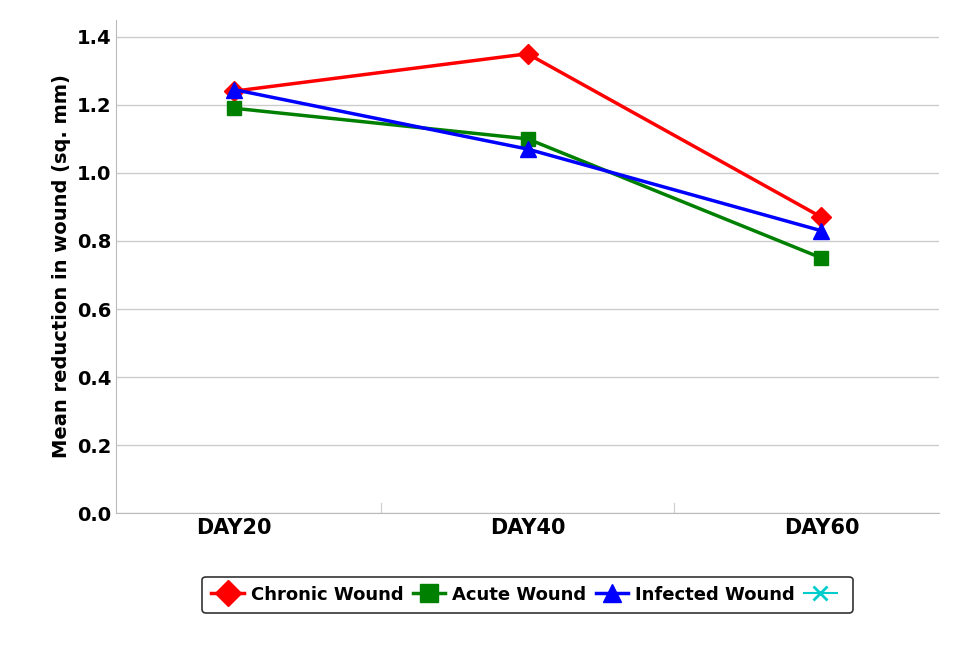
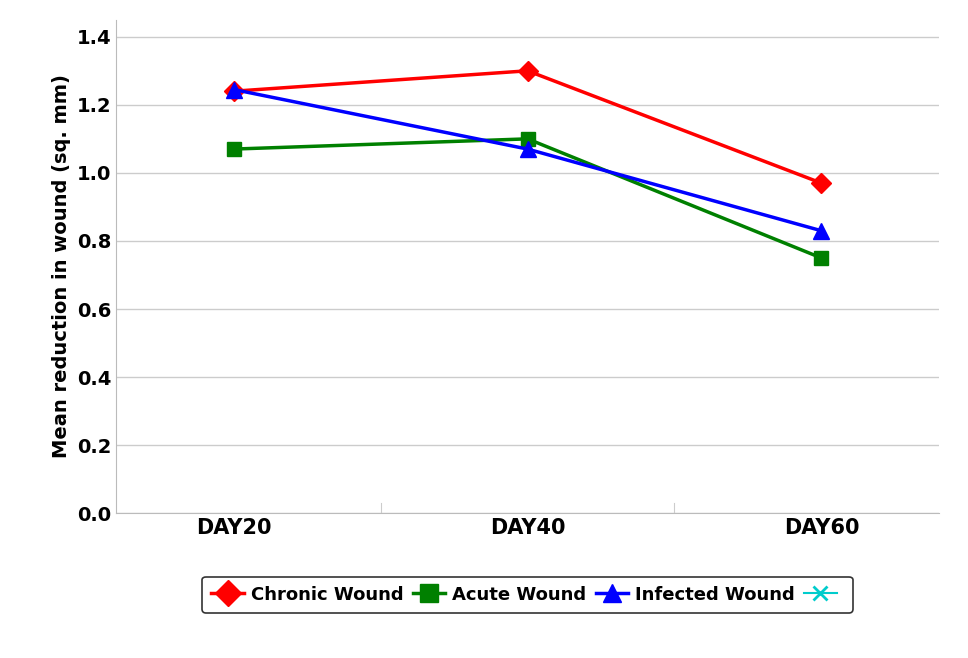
Acute Wound/DAY20: 1.19 -> 1.07
Chronic Wound/DAY40: 1.35 -> 1.30
Chronic Wound/DAY60: 0.87 -> 0.97
